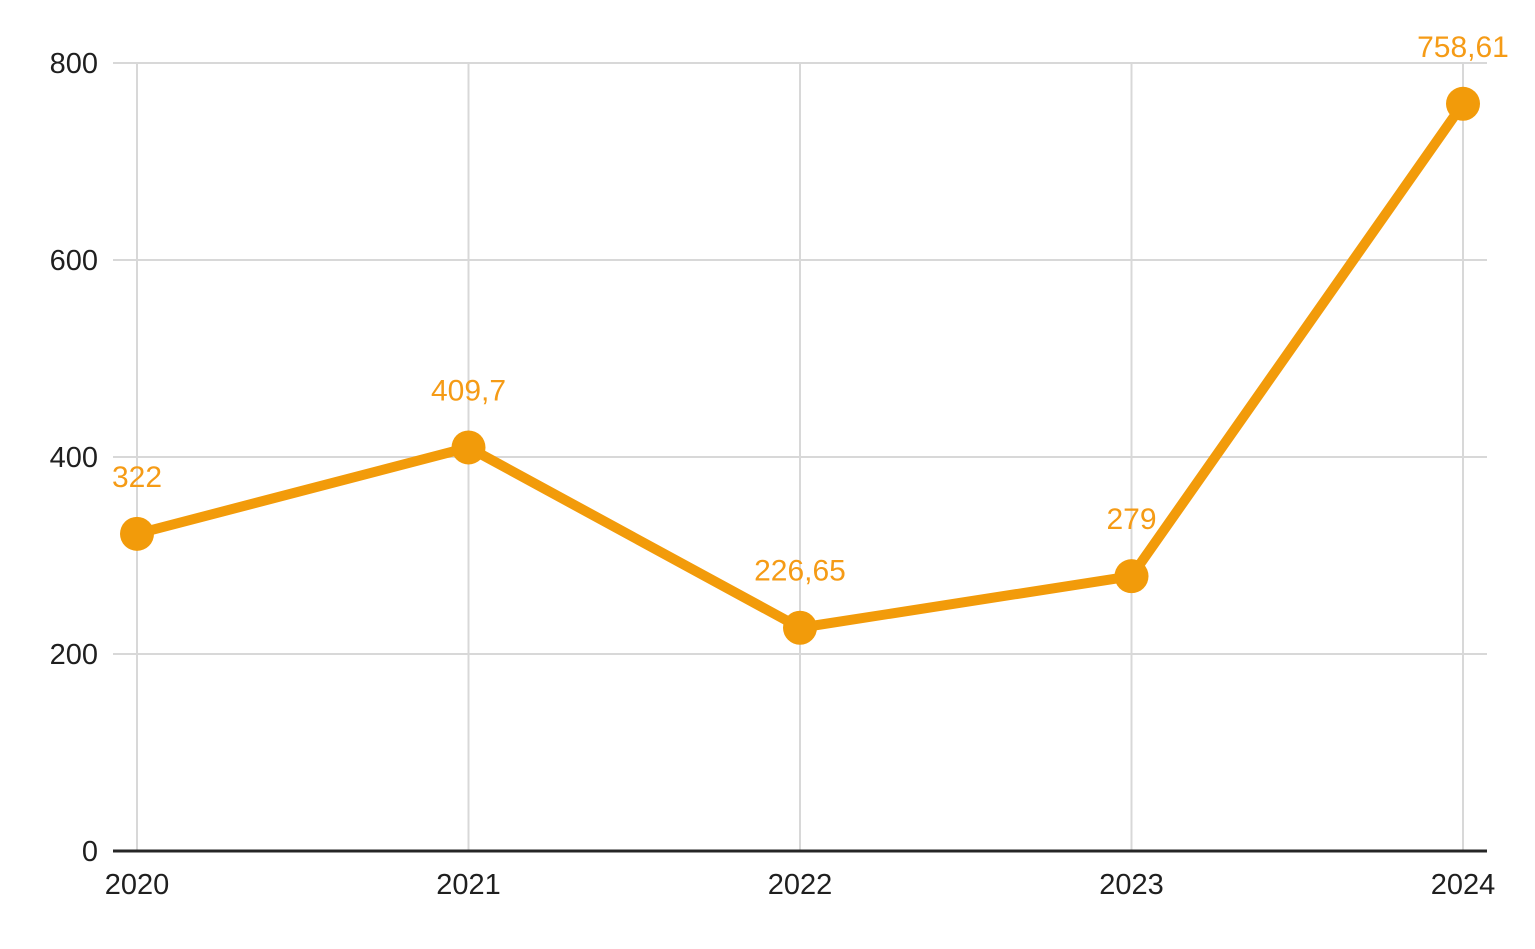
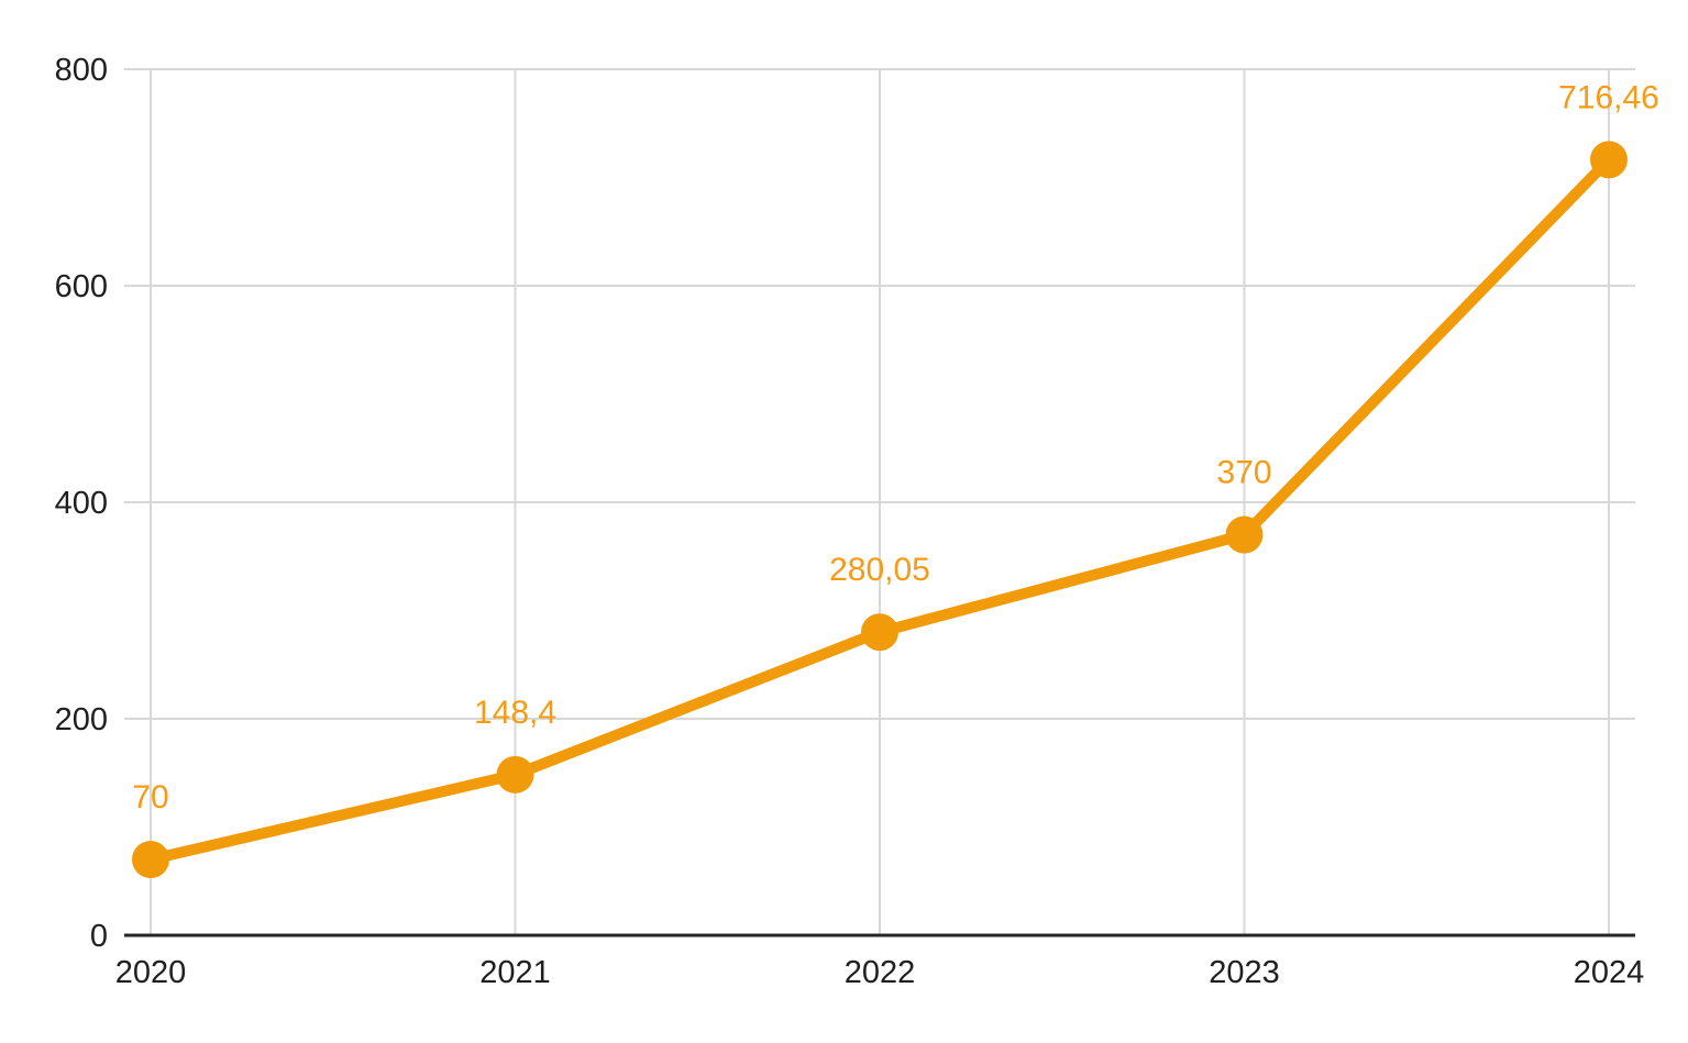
2020: 322 -> 70
2021: 409,7 -> 148,4
2022: 226,65 -> 280,05
2023: 279 -> 370
2024: 758,61 -> 716,46
